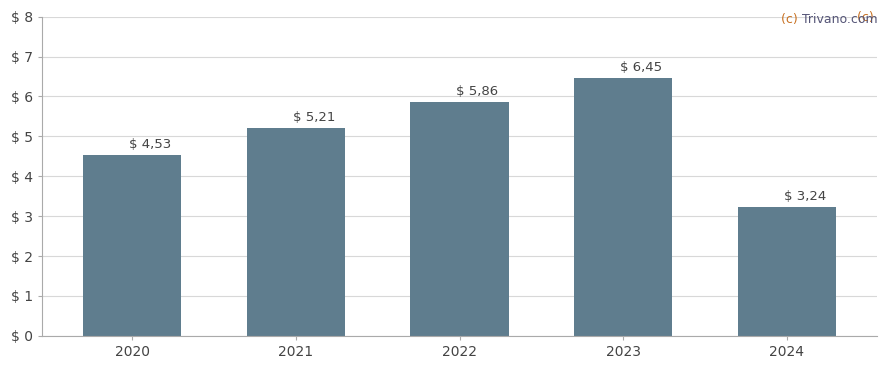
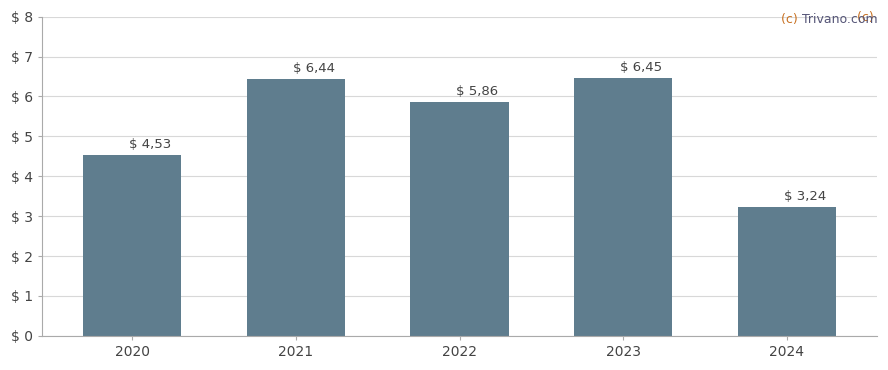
2021: 5,21 -> 6,44
